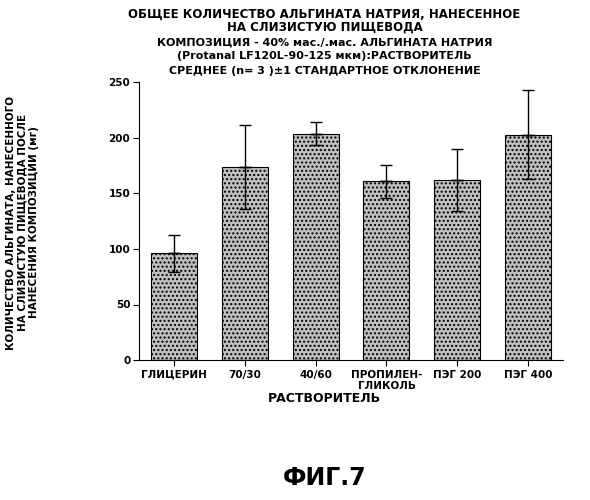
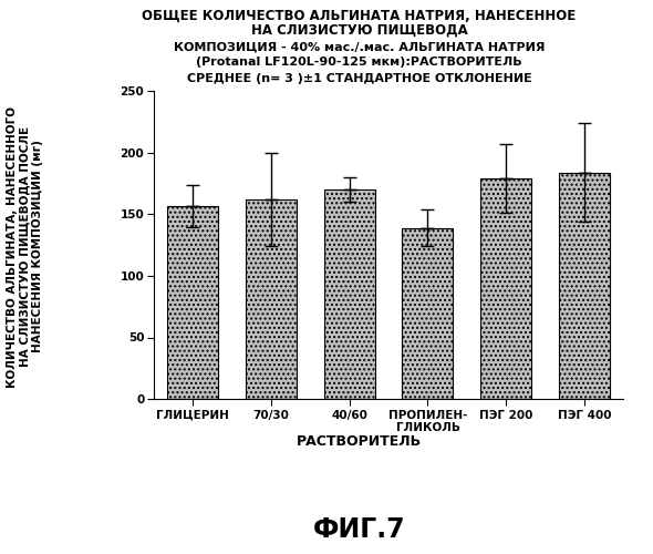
ГЛИЦЕРИН: 96 -> 157
70/30: 174 -> 162
40/60: 204 -> 170
ПРОПИЛЕН- ГЛИКОЛЬ: 161 -> 139
ПЭГ 200: 162 -> 179
ПЭГ 400: 203 -> 184
